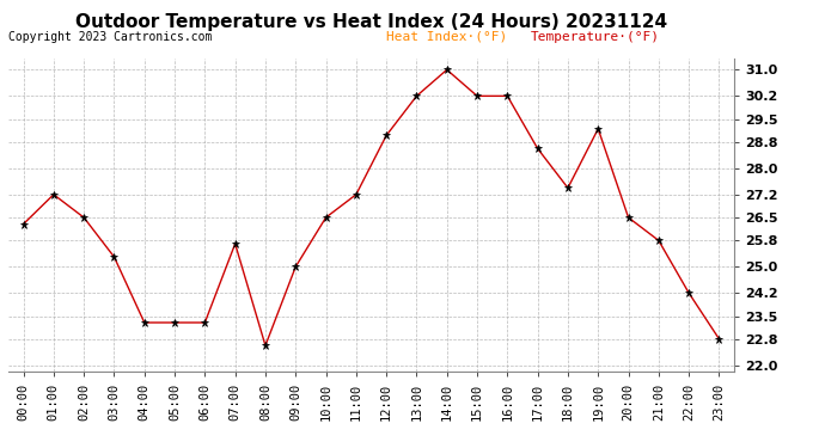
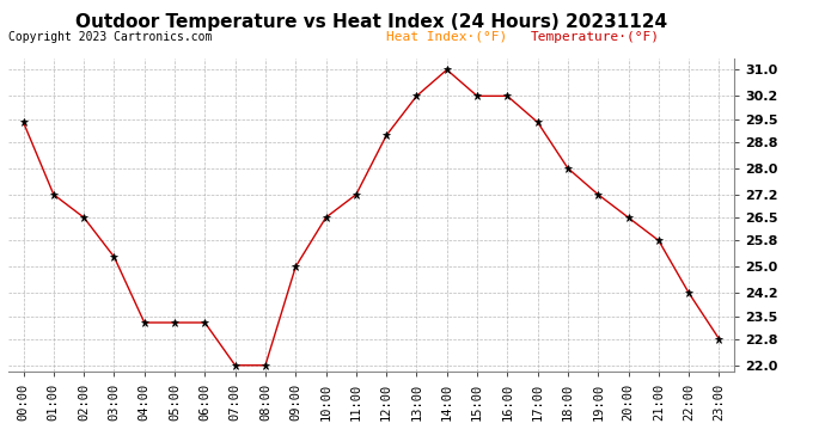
00:00: 26.3 -> 29.4
07:00: 25.7 -> 22.0
08:00: 22.6 -> 22.0
17:00: 28.6 -> 29.4
18:00: 27.4 -> 28.0
19:00: 29.2 -> 27.2
